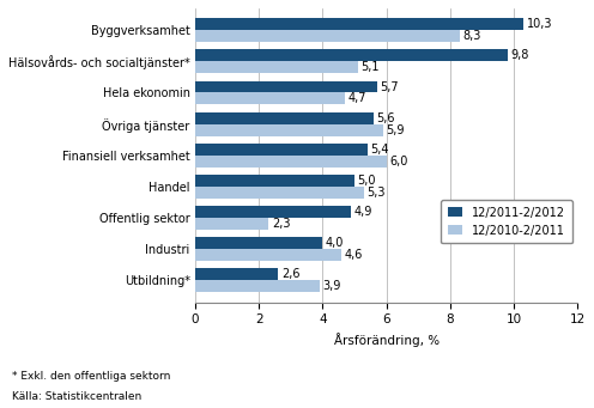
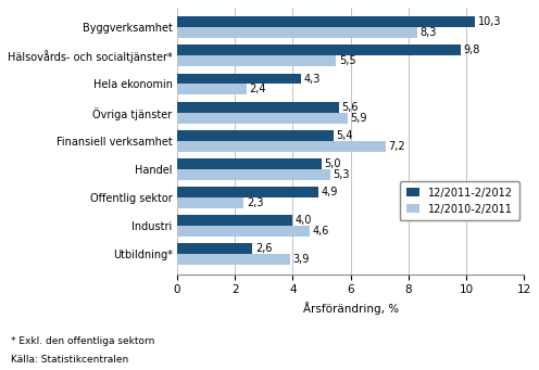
12/2010-2/2011/Hälsovårds- och socialtjänster*: 5,1 -> 5,5
12/2011-2/2012/Hela ekonomin: 5,7 -> 4,3
12/2010-2/2011/Hela ekonomin: 4,7 -> 2,4
12/2010-2/2011/Finansiell verksamhet: 6,0 -> 7,2
